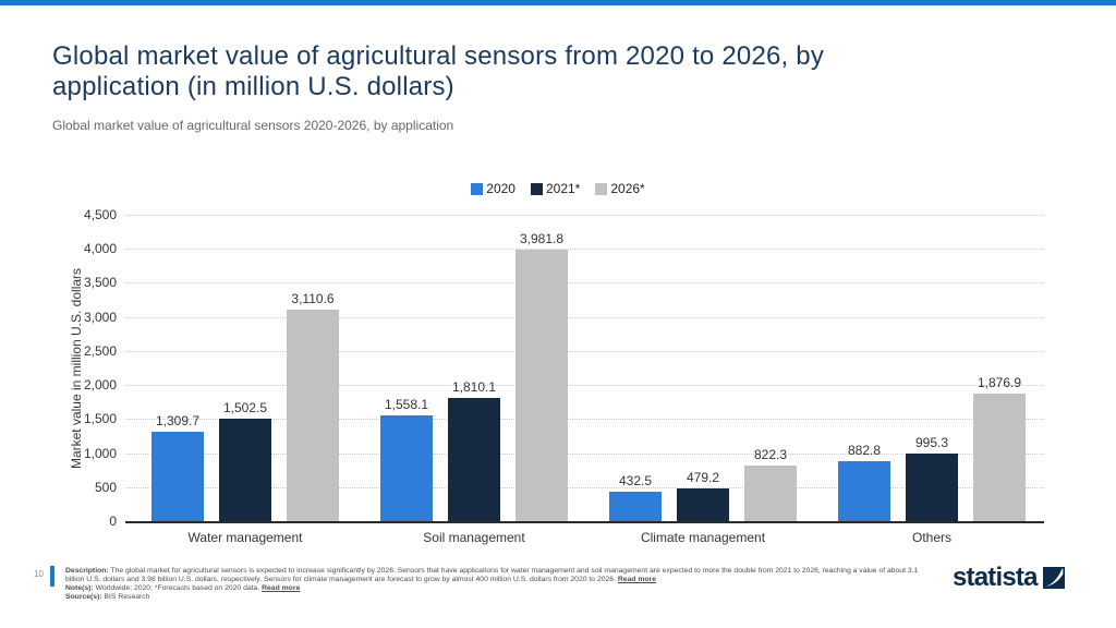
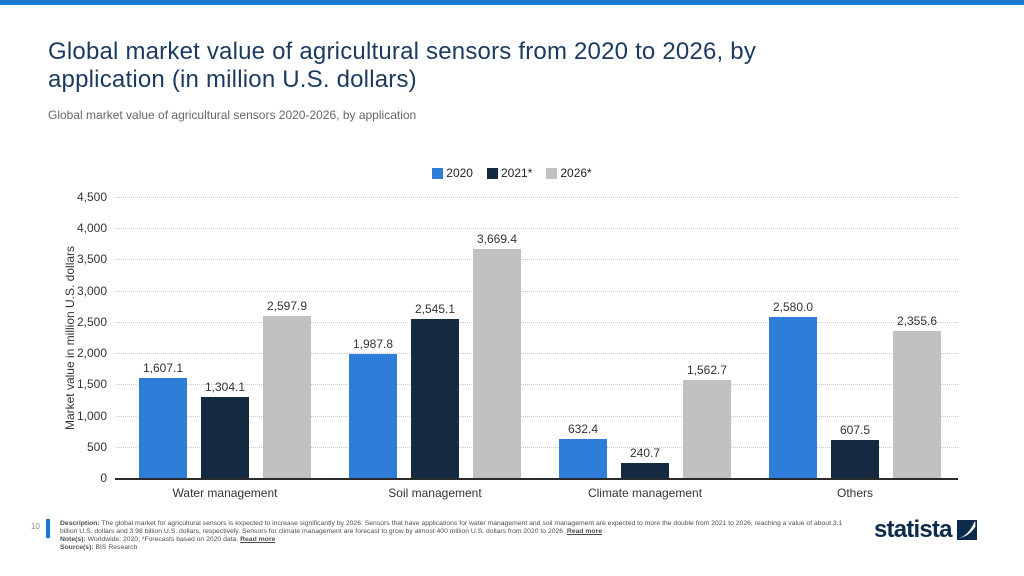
2020/Water management: 1,309.7 -> 1,607.1
2021*/Water management: 1,502.5 -> 1,304.1
2026*/Water management: 3,110.6 -> 2,597.9
2020/Soil management: 1,558.1 -> 1,987.8
2021*/Soil management: 1,810.1 -> 2,545.1
2026*/Soil management: 3,981.8 -> 3,669.4
2020/Climate management: 432.5 -> 632.4
2021*/Climate management: 479.2 -> 240.7
2026*/Climate management: 822.3 -> 1,562.7
2020/Others: 882.8 -> 2,580.0
2021*/Others: 995.3 -> 607.5
2026*/Others: 1,876.9 -> 2,355.6
